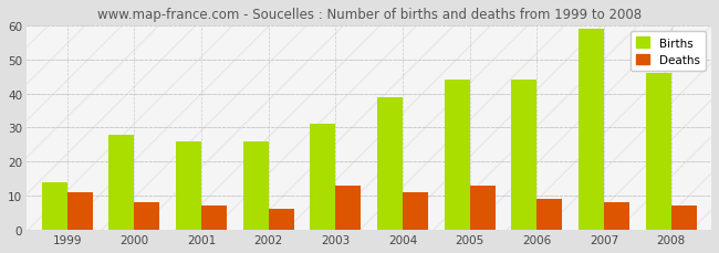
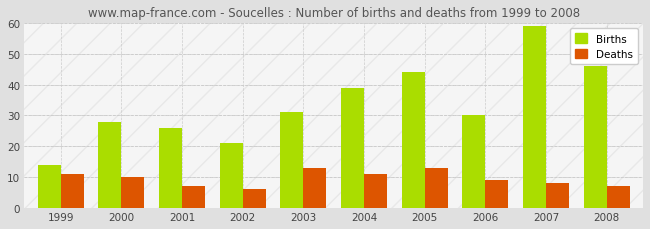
Deaths/2000: 8 -> 10
Births/2002: 26 -> 21
Births/2006: 44 -> 30
